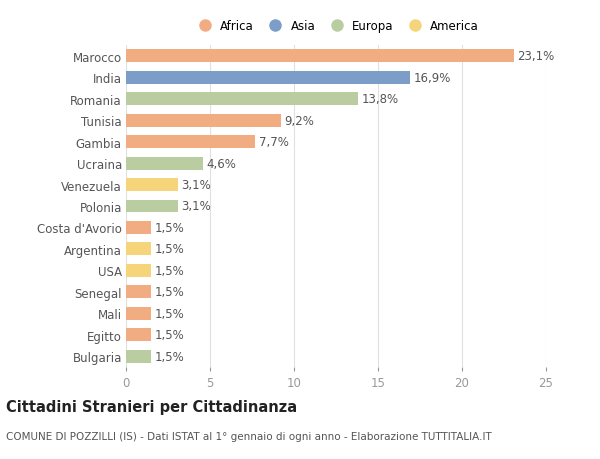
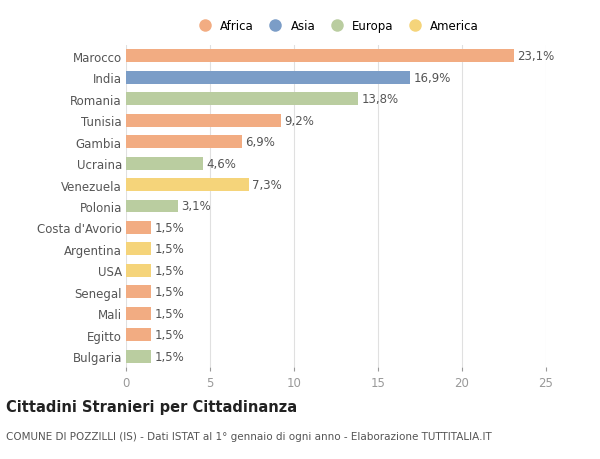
Gambia: 7,7% -> 6,9%
Venezuela: 3,1% -> 7,3%
